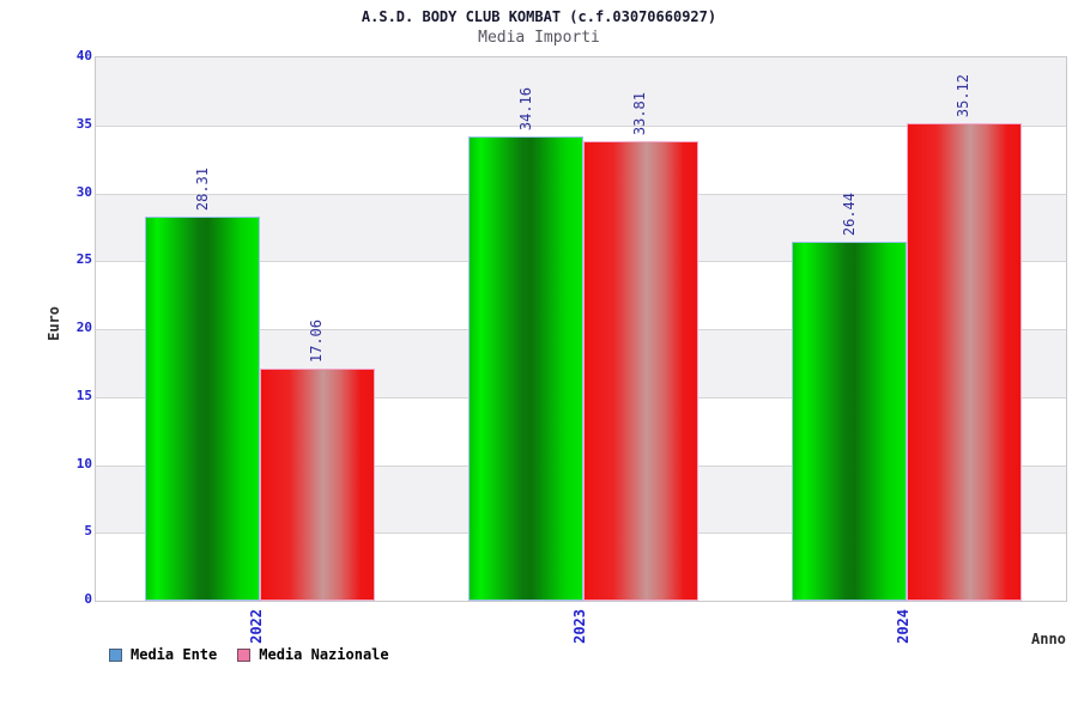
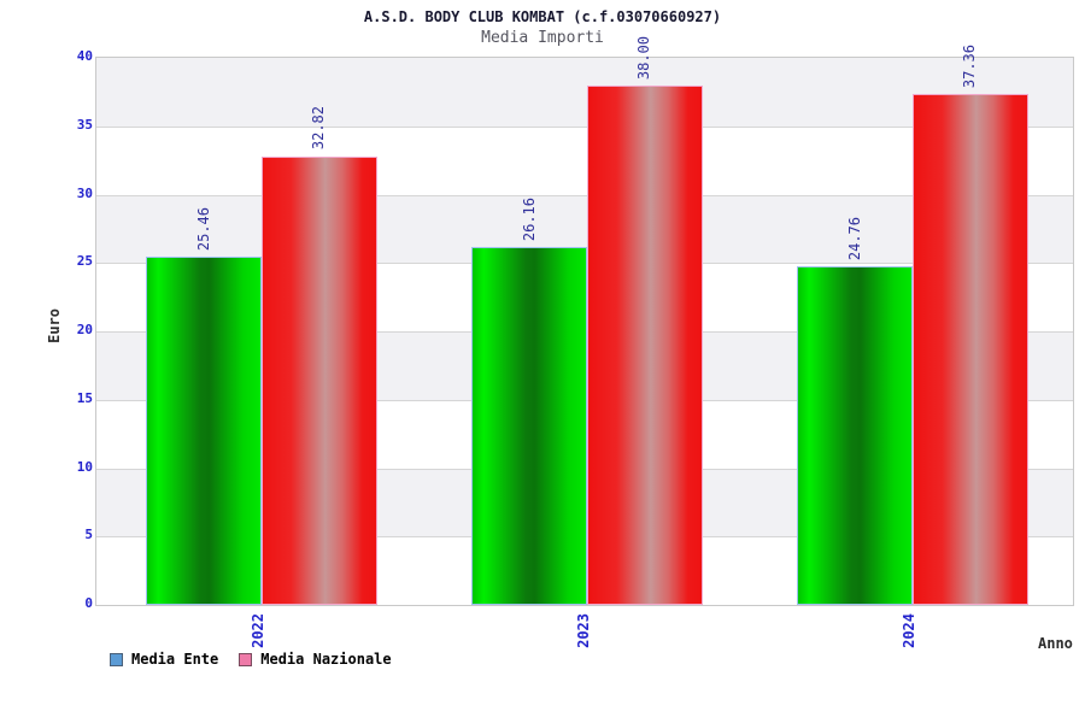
Media Ente/2022: 28.31 -> 25.46
Media Nazionale/2022: 17.06 -> 32.82
Media Ente/2023: 34.16 -> 26.16
Media Nazionale/2023: 33.81 -> 38.00
Media Ente/2024: 26.44 -> 24.76
Media Nazionale/2024: 35.12 -> 37.36
